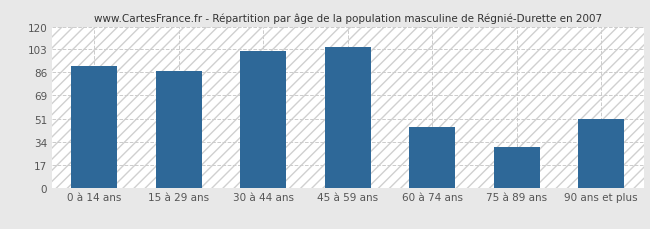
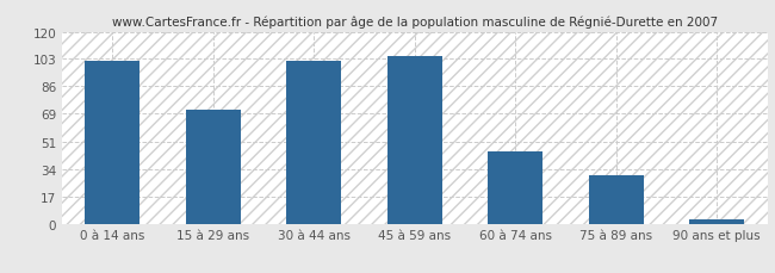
0 à 14 ans: 91 -> 102
15 à 29 ans: 87 -> 71
90 ans et plus: 51 -> 3
